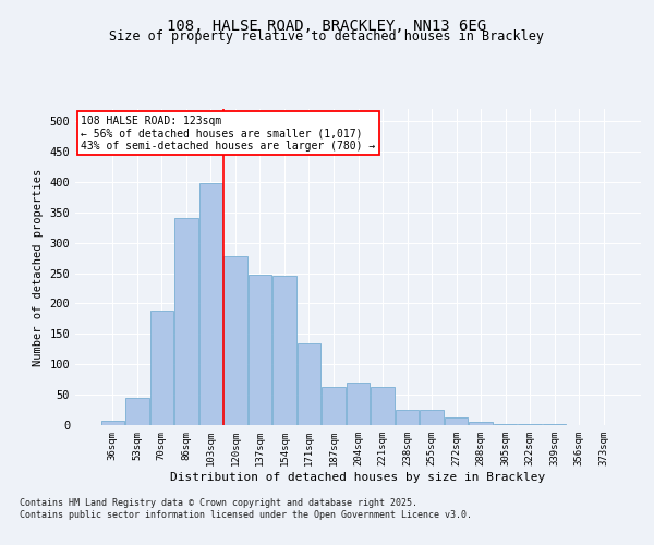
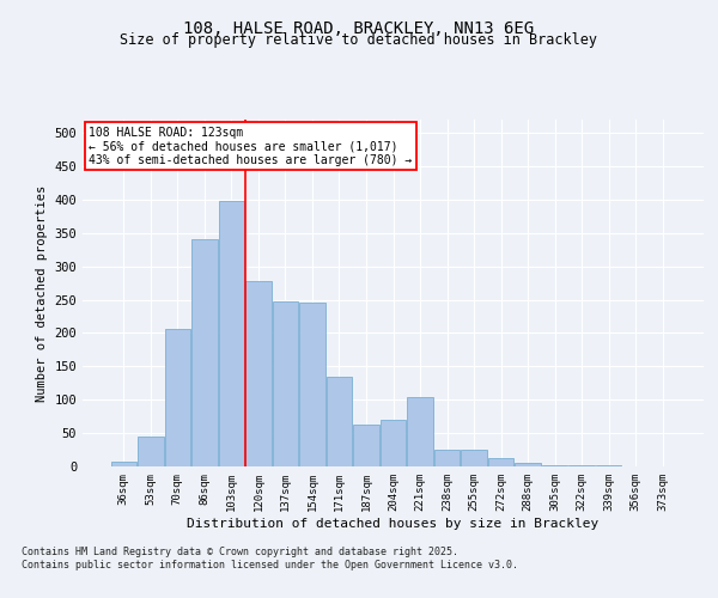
70sqm: 188 -> 206
221sqm: 62 -> 104
